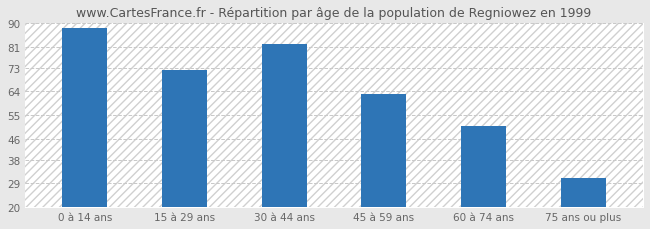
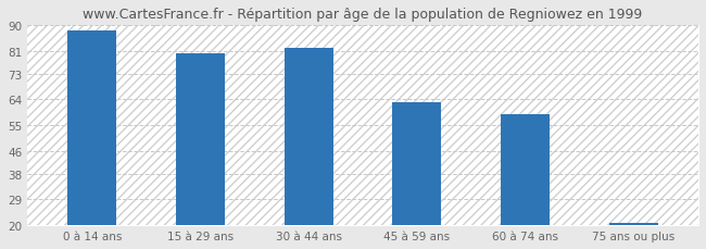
15 à 29 ans: 72 -> 80
60 à 74 ans: 51 -> 59
75 ans ou plus: 31 -> 21
